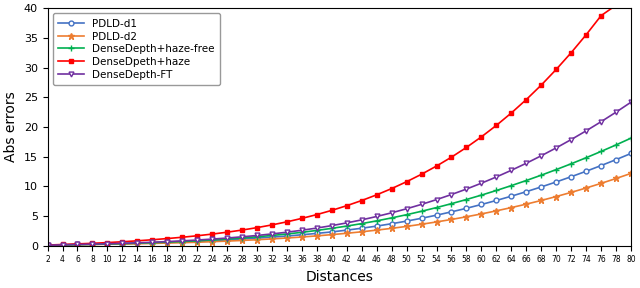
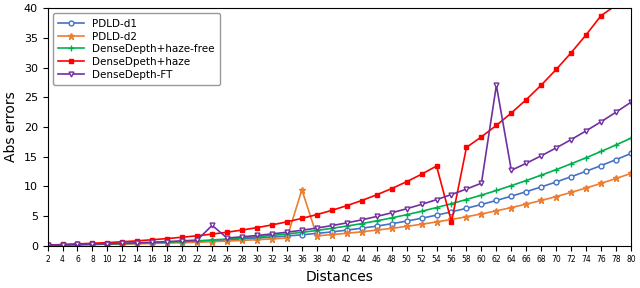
DenseDepth-FT/24: 1.1 -> 3.4
PDLD-d2/36: 1.4 -> 9.4
DenseDpeth+haze/56: 14.9 -> 4.0
DenseDepth-FT/62: 11.6 -> 27.0
